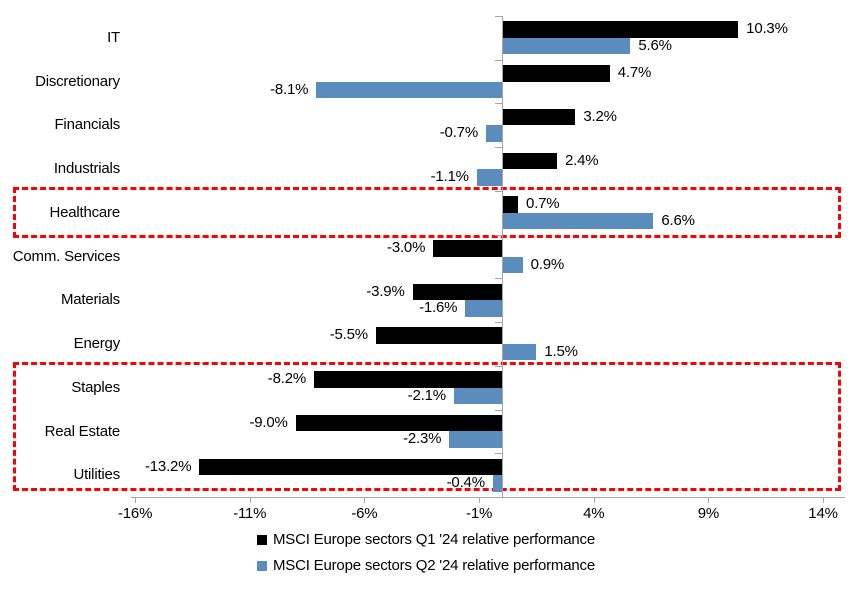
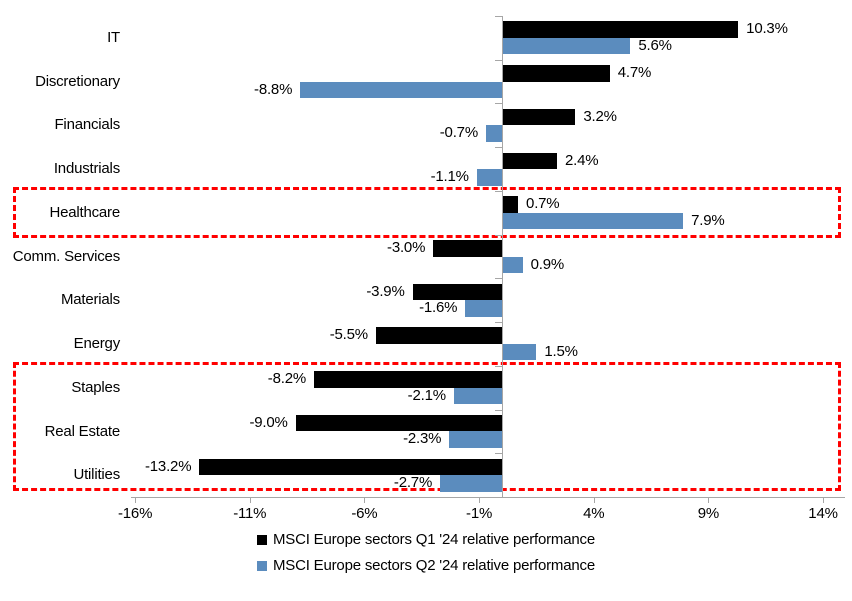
MSCI Europe sectors Q2 '24 relative performance/Discretionary: -8.1% -> -8.8%
MSCI Europe sectors Q2 '24 relative performance/Healthcare: 6.6% -> 7.9%
MSCI Europe sectors Q2 '24 relative performance/Utilities: -0.4% -> -2.7%
